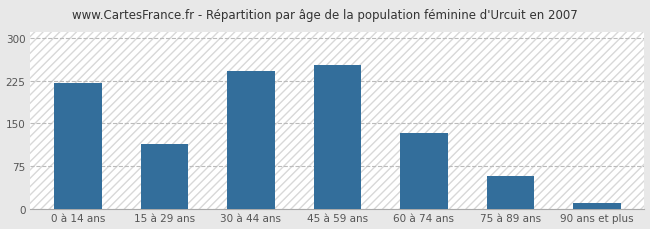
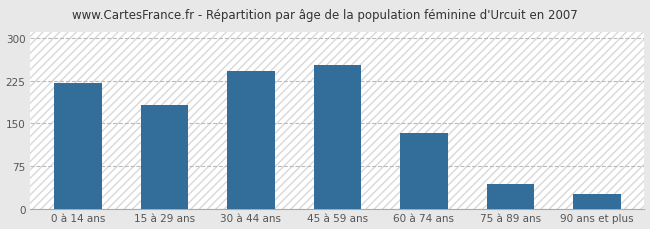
15 à 29 ans: 113 -> 182
75 à 89 ans: 57 -> 44
90 ans et plus: 10 -> 26
